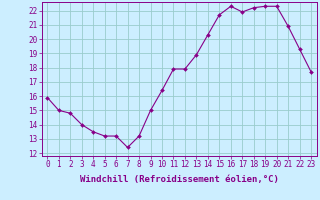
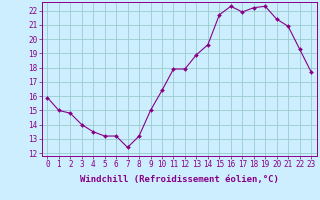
14: 20.3 -> 19.6
20: 22.3 -> 21.4
